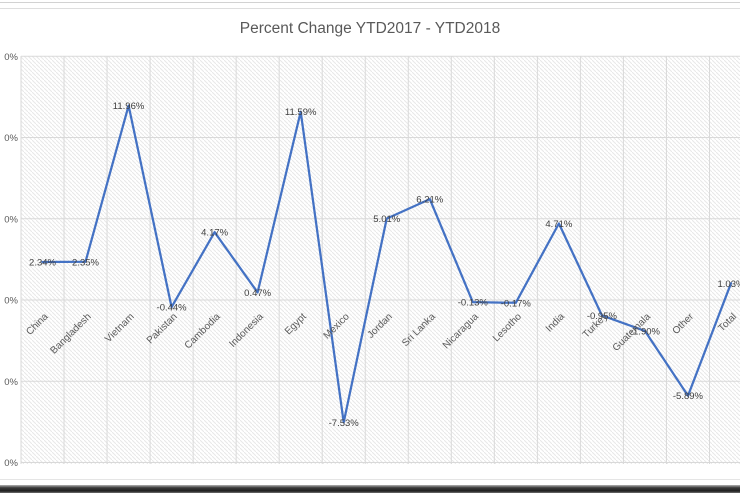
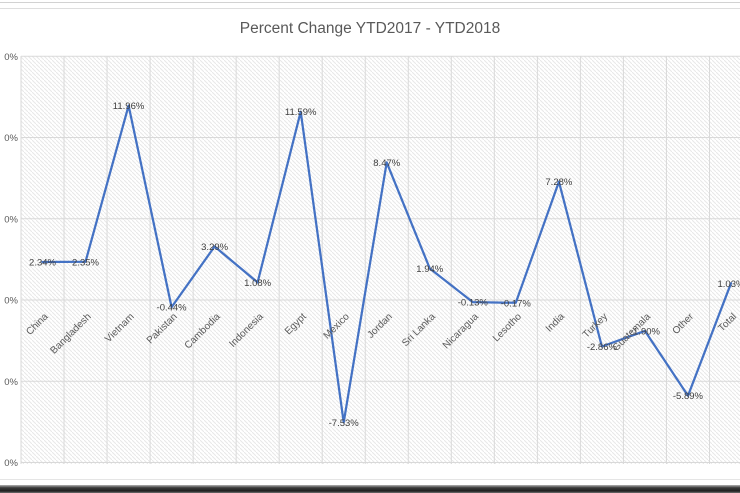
Cambodia: 4.17% -> 3.29%
Indonesia: 0.47% -> 1.08%
Jordan: 5.01% -> 8.47%
Sri Lanka: 6.21% -> 1.94%
India: 4.71% -> 7.28%
Turkey: -0.95% -> -2.86%
